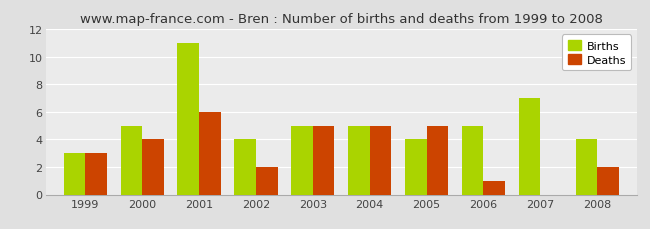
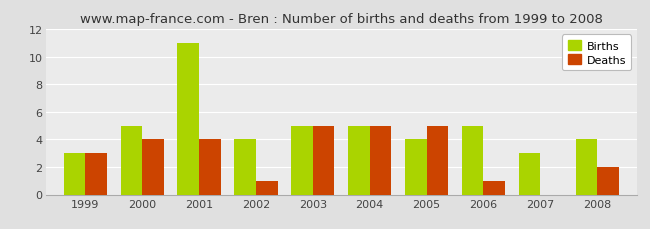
Deaths/2001: 6 -> 4
Deaths/2002: 2 -> 1
Births/2007: 7 -> 3
